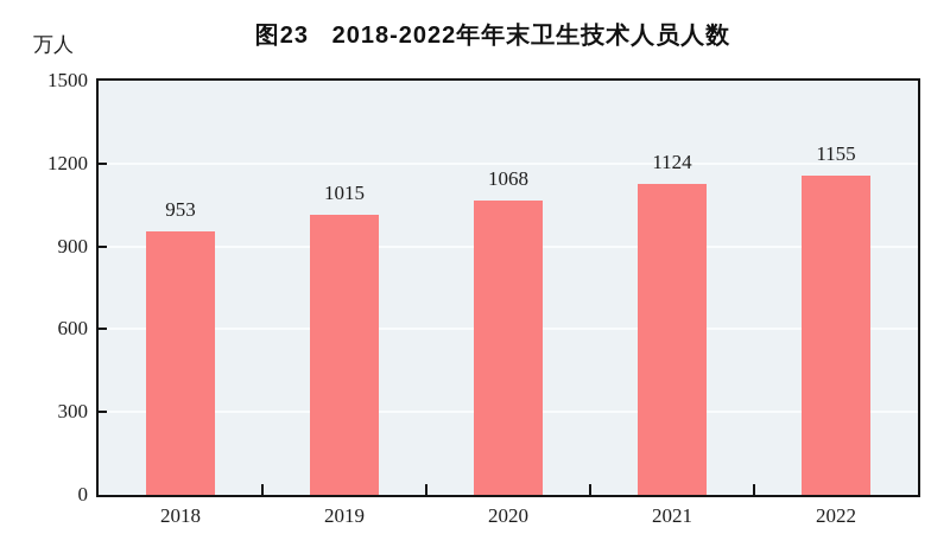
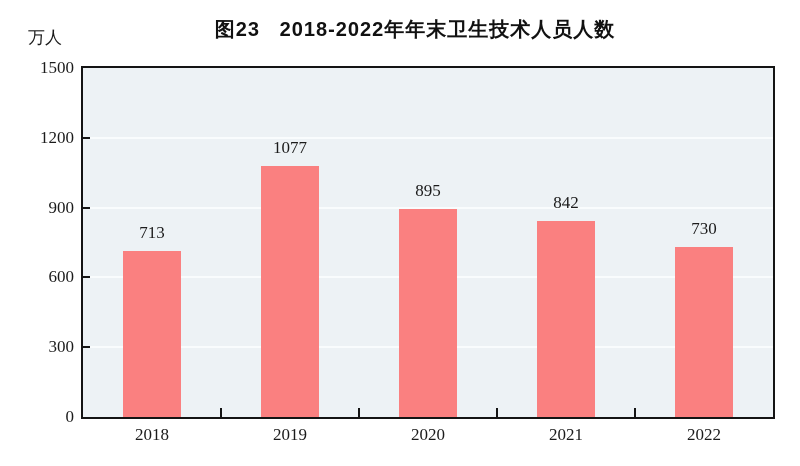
2018: 953 -> 713
2019: 1015 -> 1077
2020: 1068 -> 895
2021: 1124 -> 842
2022: 1155 -> 730
